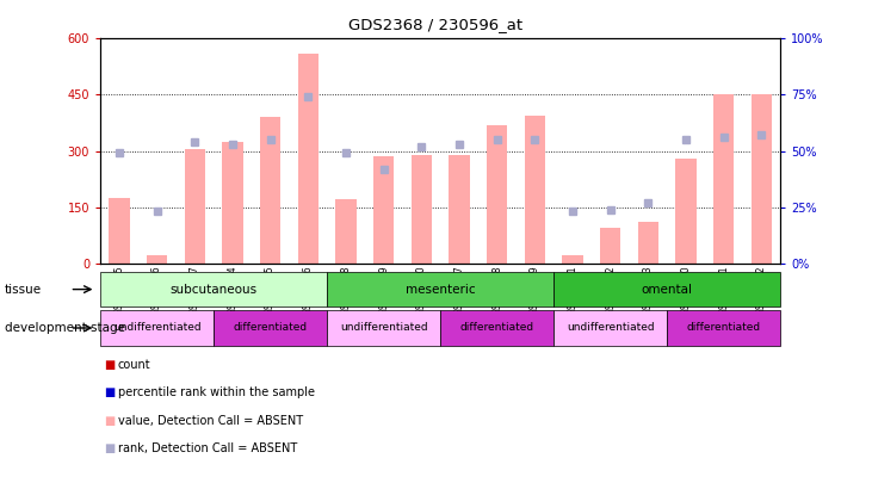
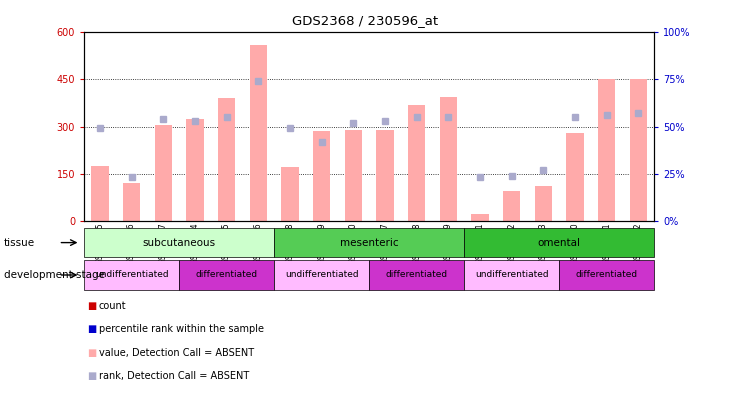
GSM30646: 20 -> 120
